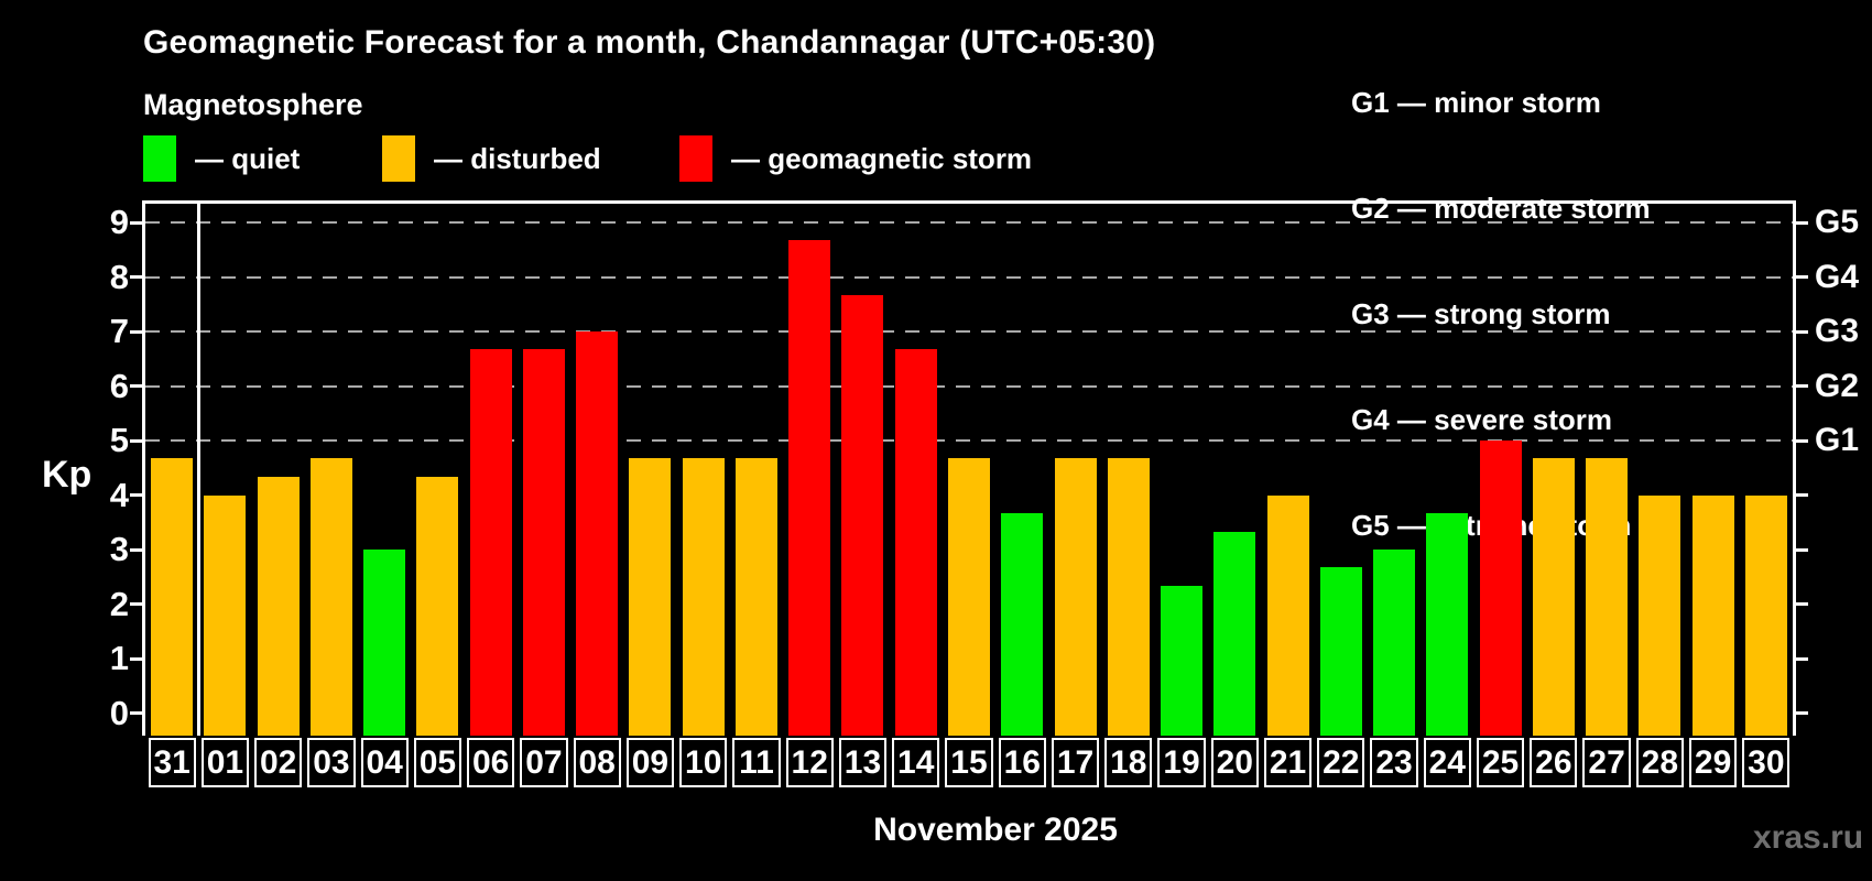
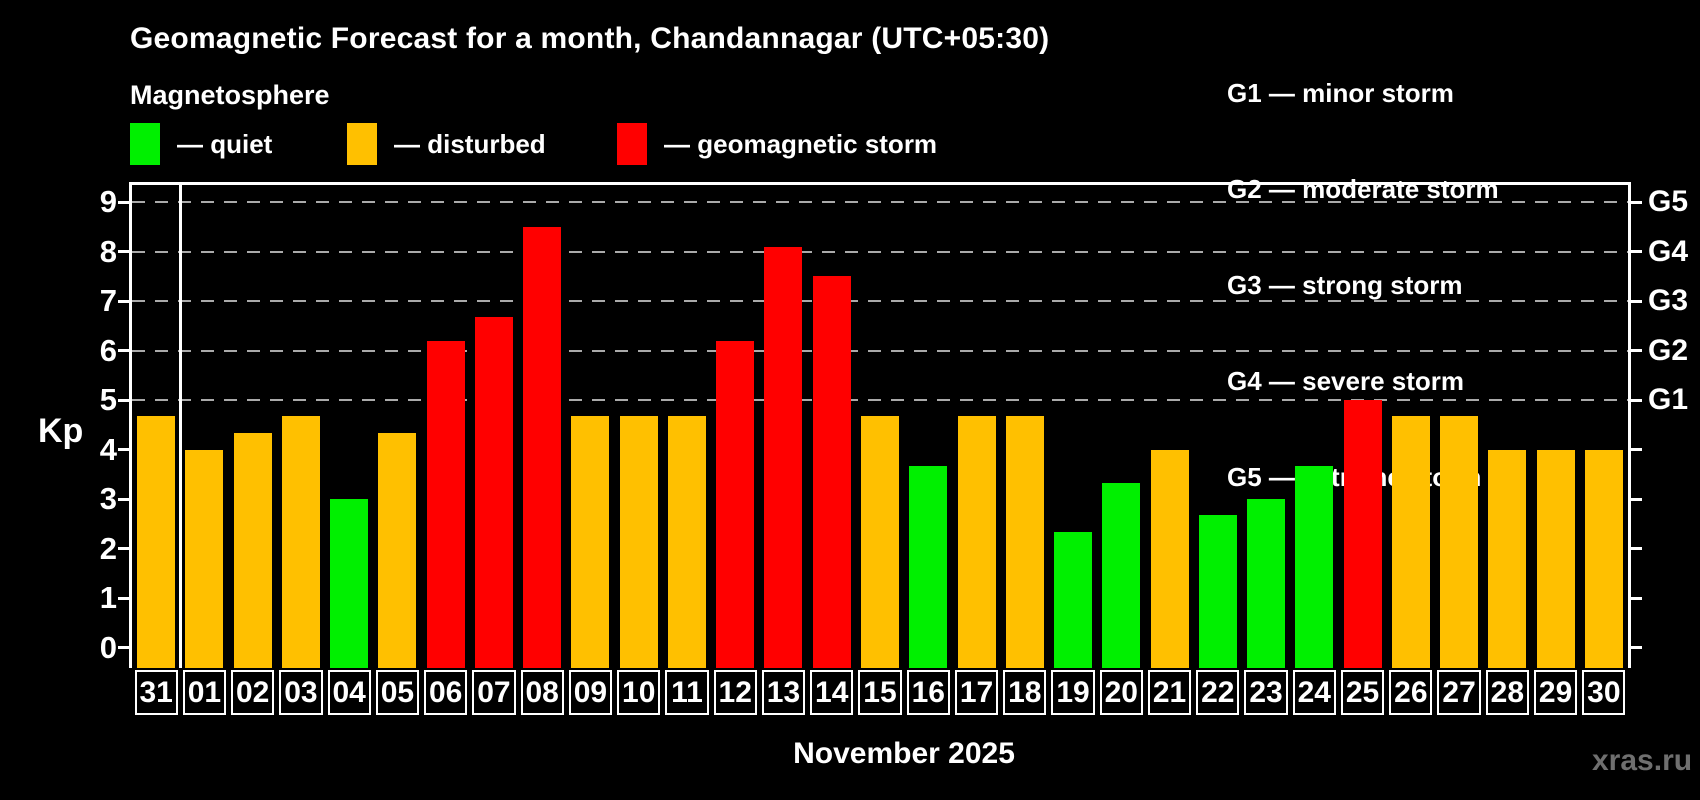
06: 6.7 -> 6.2
08: 7.0 -> 8.5
12: 8.7 -> 6.2
13: 7.7 -> 8.1
14: 6.7 -> 7.5
